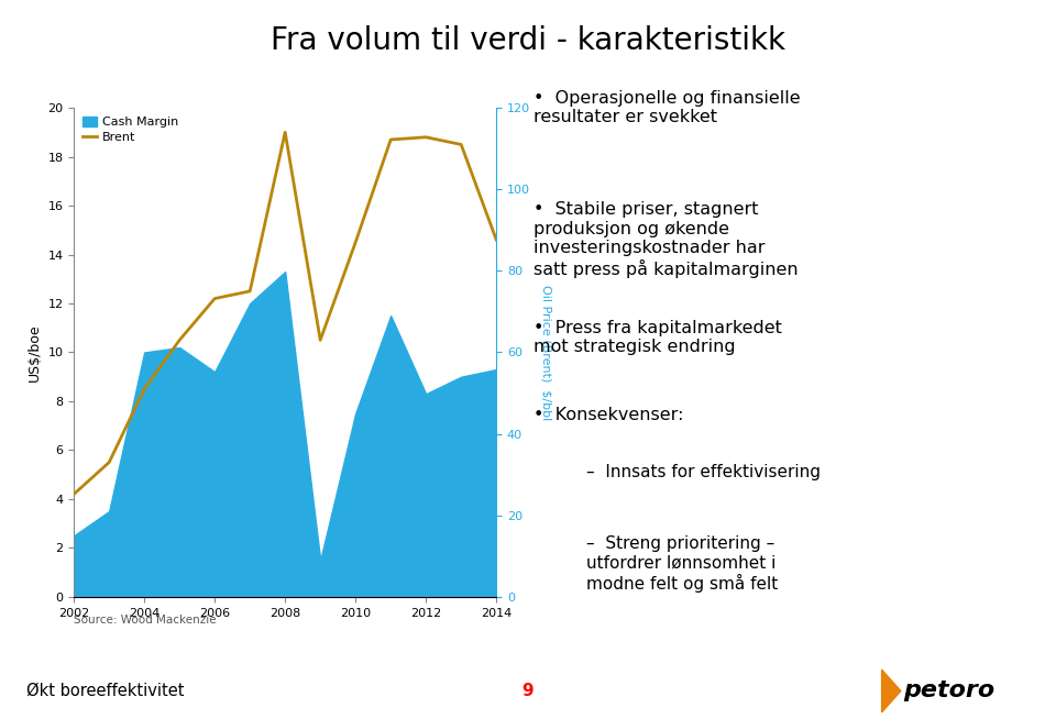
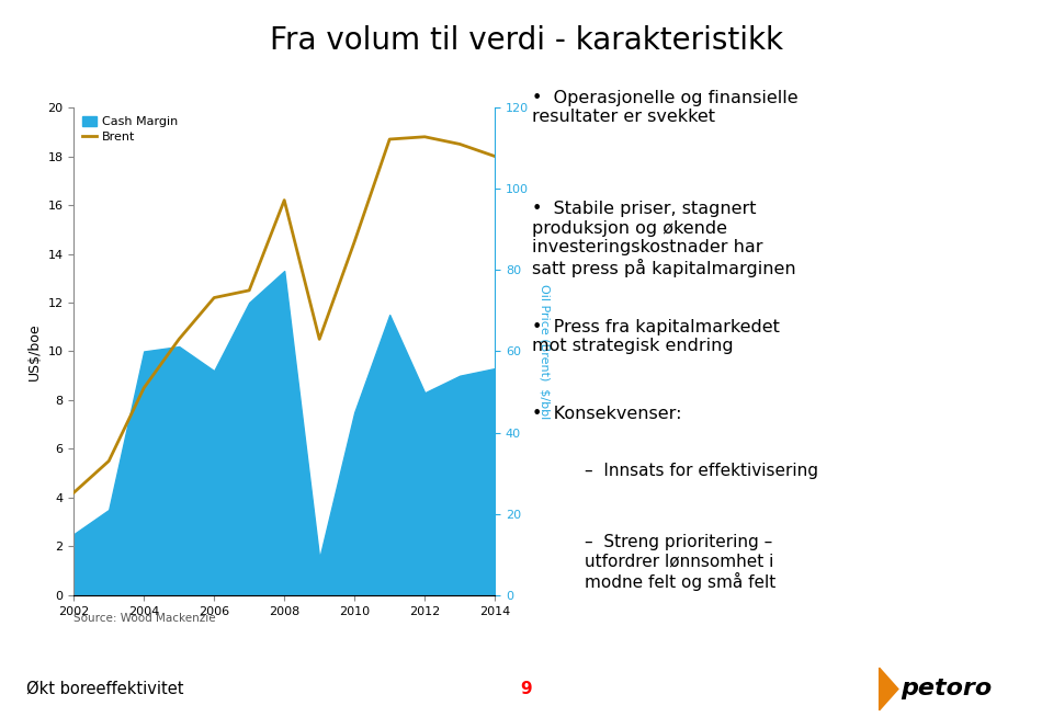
Brent/2008: 19.0 -> 16.2
Brent/2014: 14.6 -> 18.0
